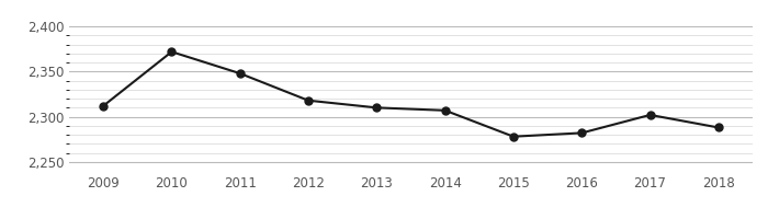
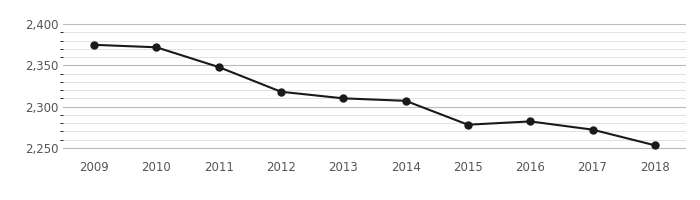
2009: 2,312 -> 2,375
2017: 2,302 -> 2,272
2018: 2,288 -> 2,253
